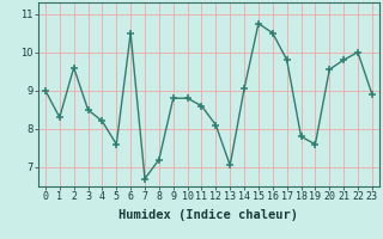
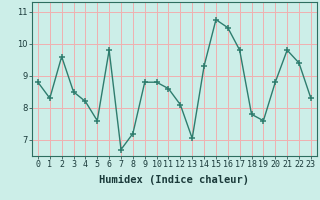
0: 9.00 -> 8.80
6: 10.50 -> 9.80
14: 9.05 -> 9.30
20: 9.55 -> 8.80
22: 10.00 -> 9.40
23: 8.90 -> 8.30
